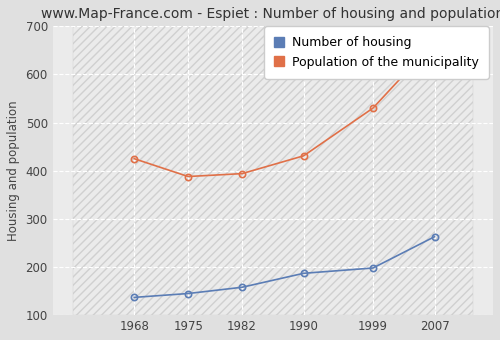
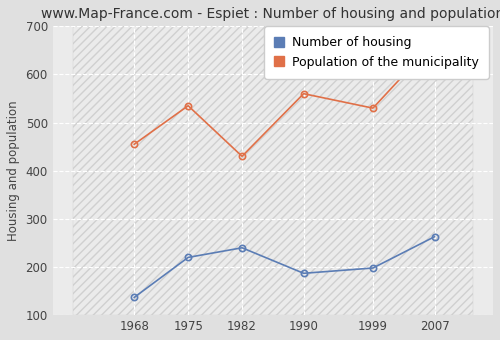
Population of the municipality/1968: 425 -> 455
Number of housing/1975: 145 -> 220
Population of the municipality/1975: 388 -> 535
Number of housing/1982: 158 -> 240
Population of the municipality/1982: 394 -> 430
Population of the municipality/1990: 431 -> 560
